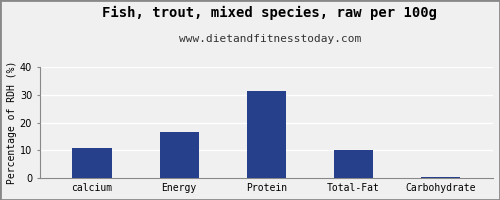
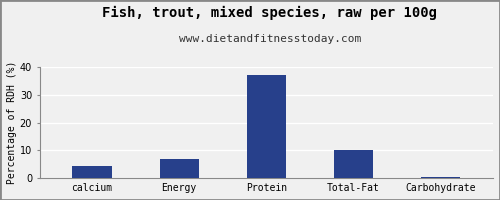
calcium: 11.0 -> 4.5
Energy: 16.5 -> 7.0
Protein: 31.5 -> 37.0
